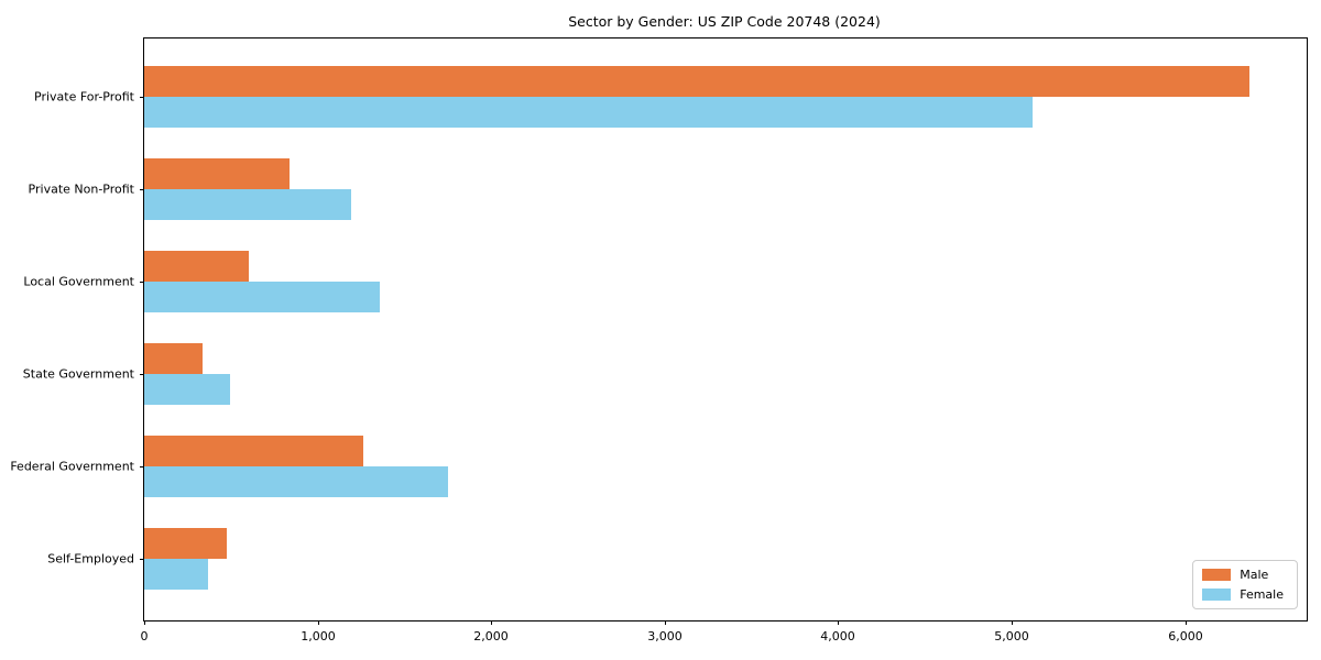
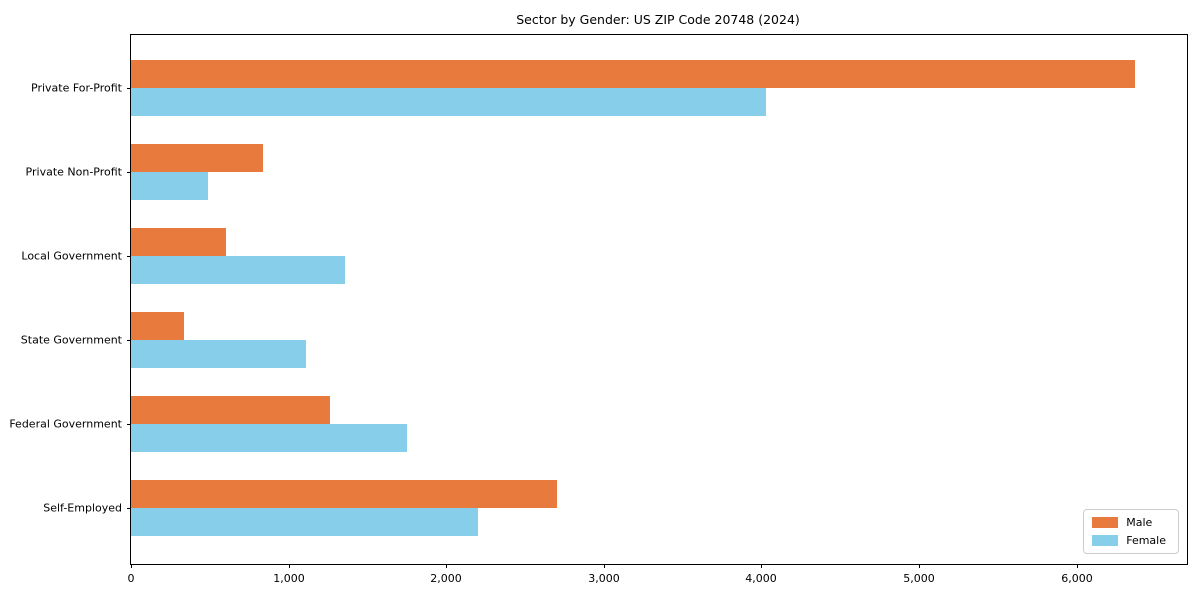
Female/Private For-Profit: 5120 -> 4030
Female/Private Non-Profit: 1190 -> 490
Female/State Government: 500 -> 1110
Male/Self-Employed: 480 -> 2700
Female/Self-Employed: 370 -> 2200
